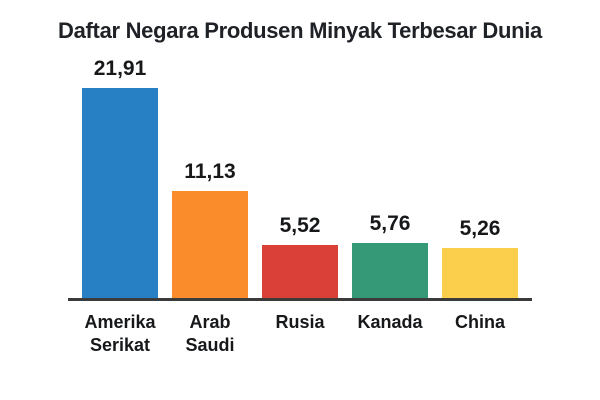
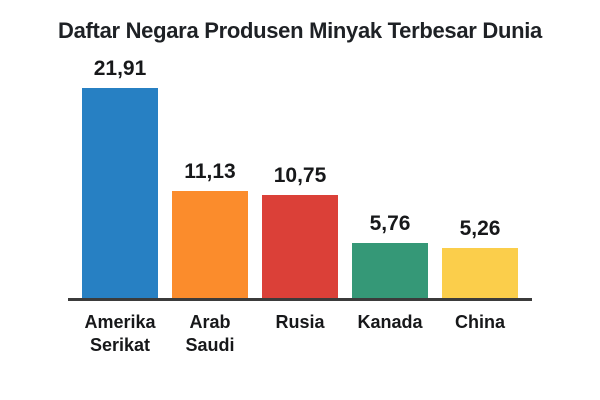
Rusia: 5,52 -> 10,75
